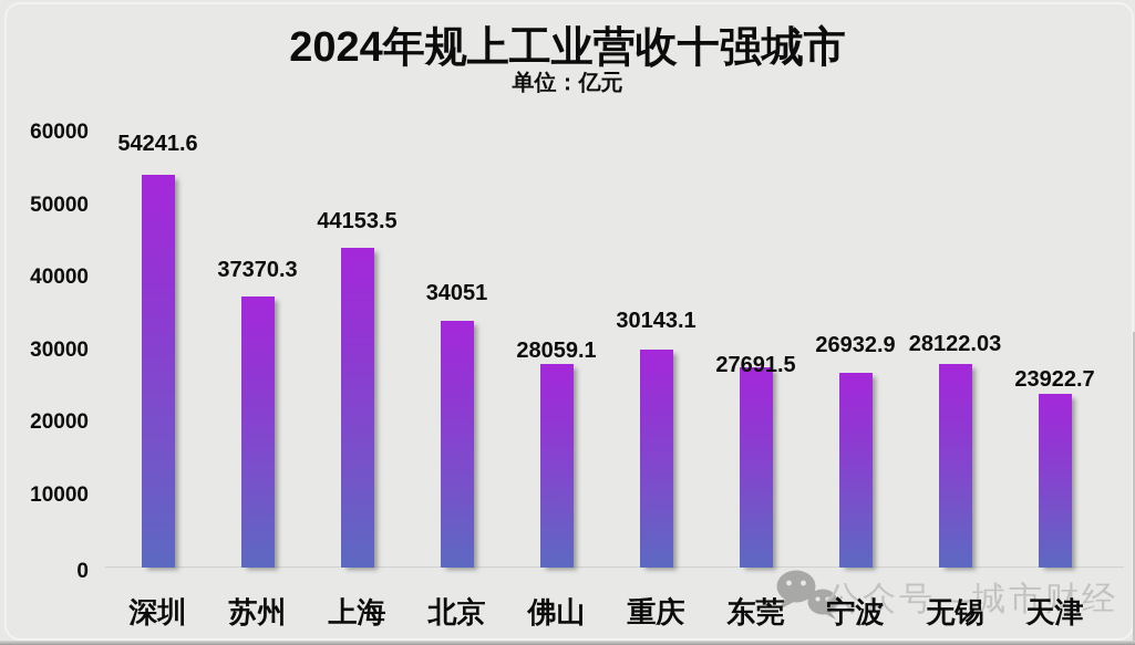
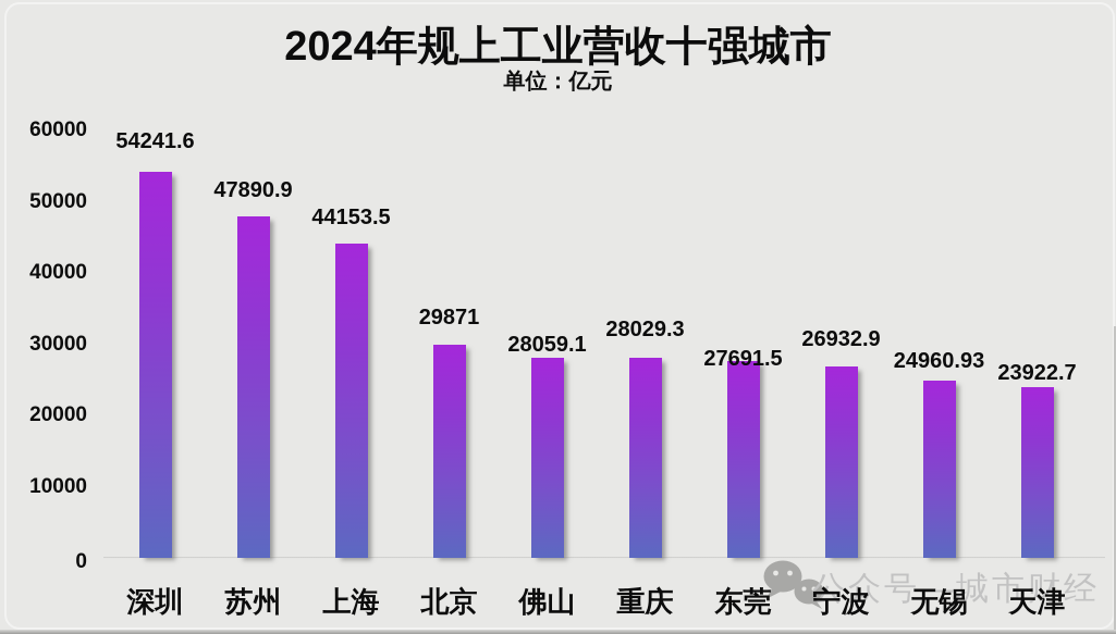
苏州: 37370.3 -> 47890.9
北京: 34051 -> 29871
重庆: 30143.1 -> 28029.3
无锡: 28122.03 -> 24960.93
